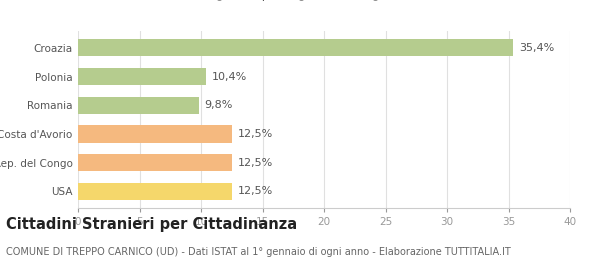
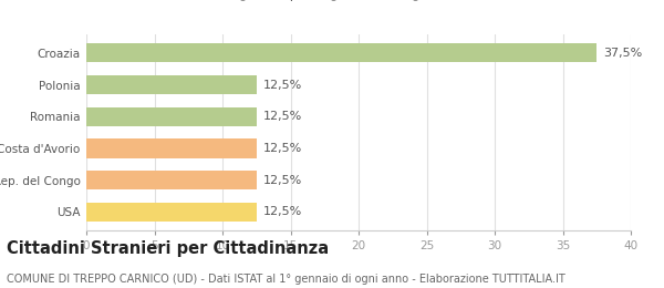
Croazia: 35,4% -> 37,5%
Polonia: 10,4% -> 12,5%
Romania: 9,8% -> 12,5%
